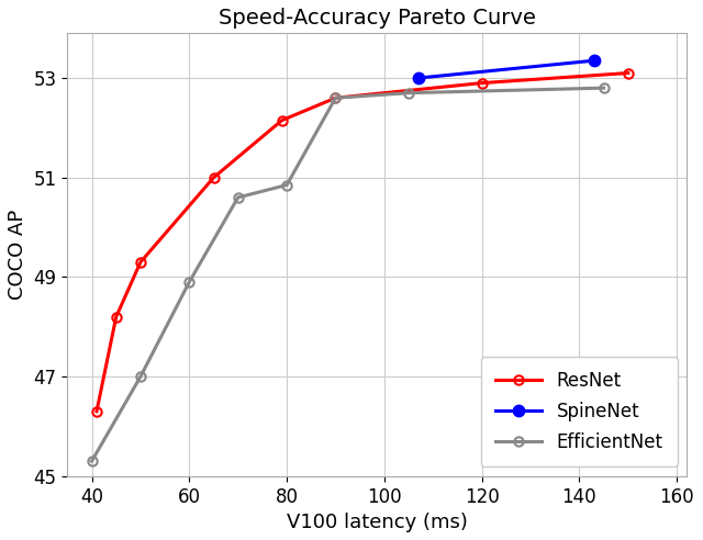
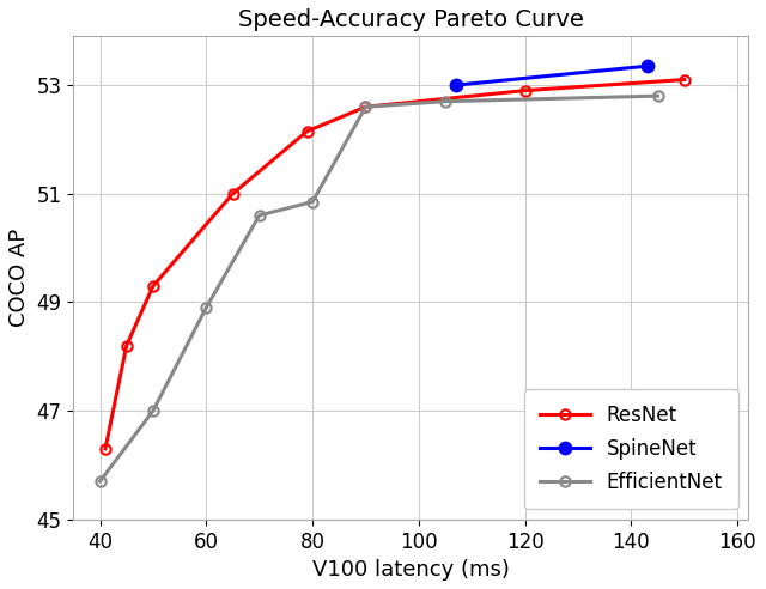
EfficientNet/40: 45.30 -> 45.70
